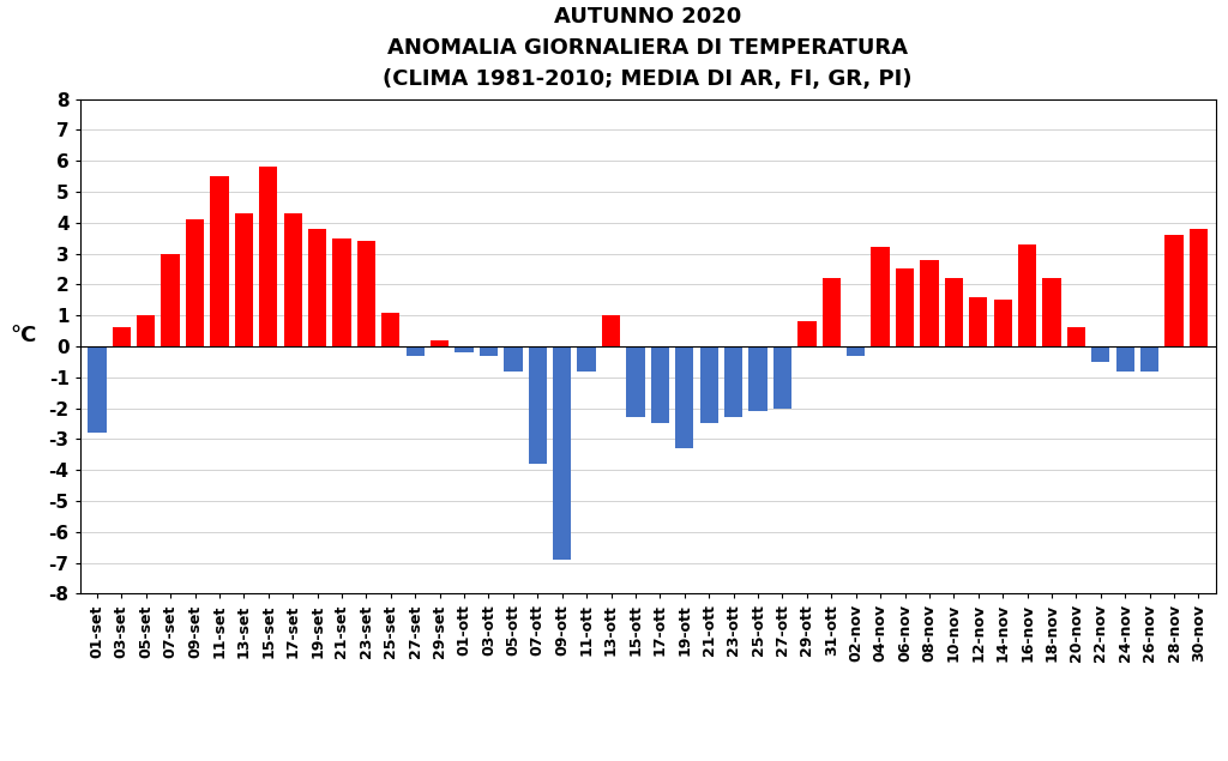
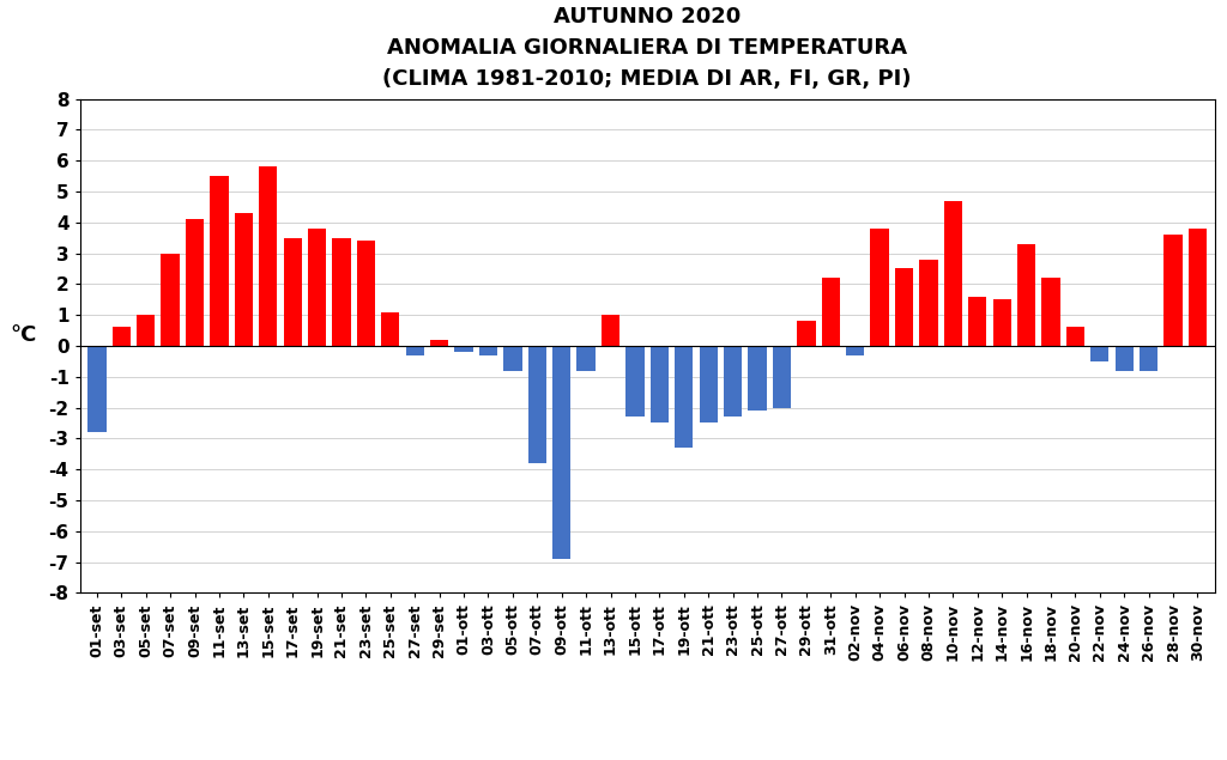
17-set: 4.3 -> 3.5
04-nov: 3.2 -> 3.8
10-nov: 2.2 -> 4.7
